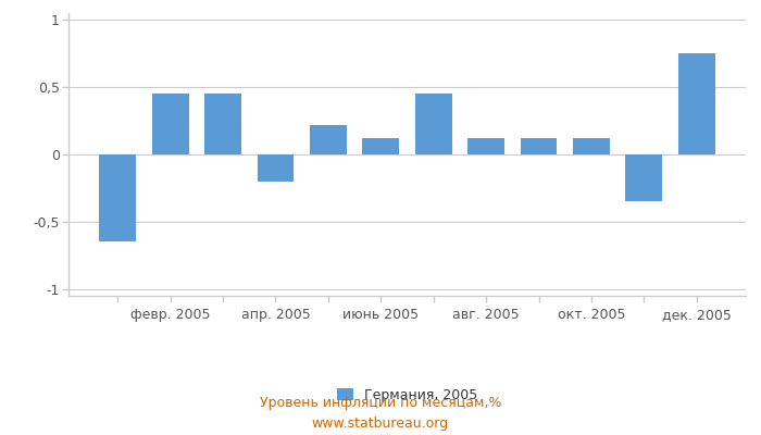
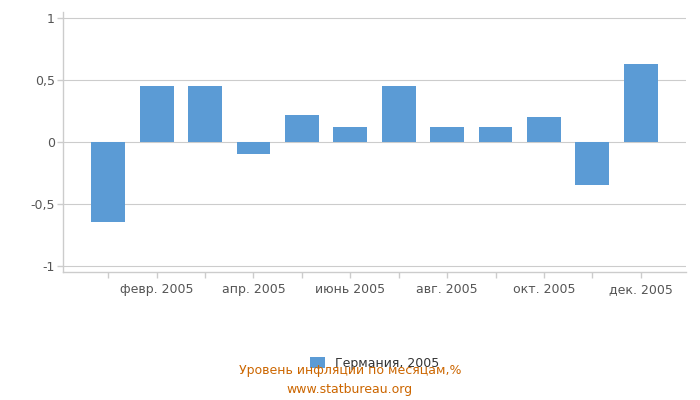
апр. 2005: -0,20 -> -0,10
окт. 2005: 0,12 -> 0,20
дек. 2005: 0,75 -> 0,63
